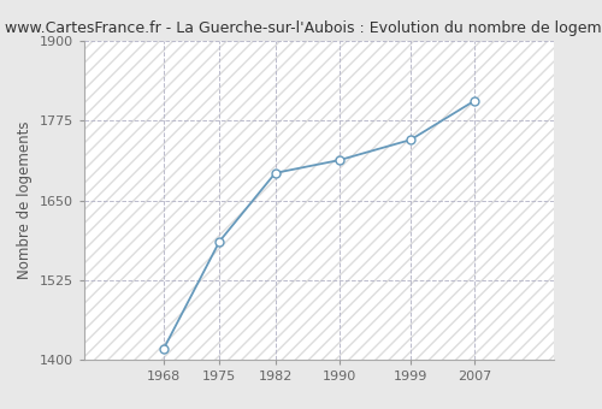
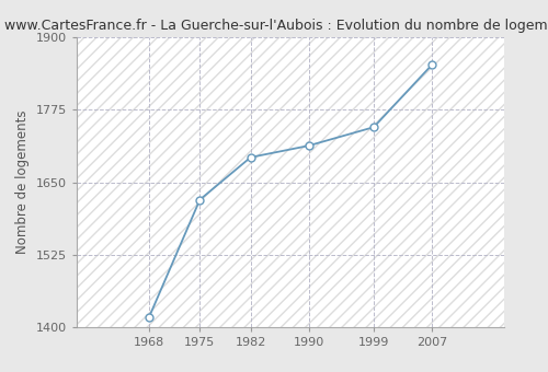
1975: 1586 -> 1620
2007: 1806 -> 1852
